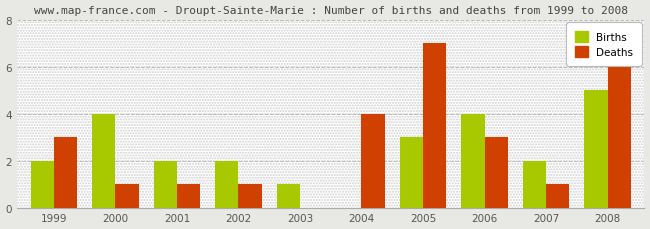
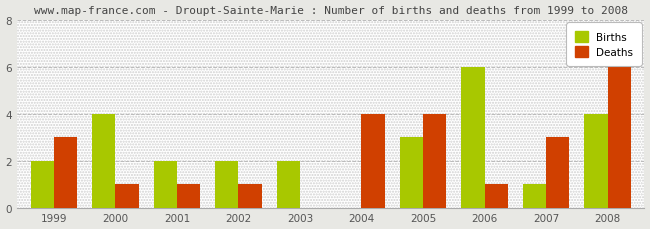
Births/2003: 1 -> 2
Deaths/2005: 7 -> 4
Births/2006: 4 -> 6
Deaths/2006: 3 -> 1
Births/2007: 2 -> 1
Deaths/2007: 1 -> 3
Births/2008: 5 -> 4
